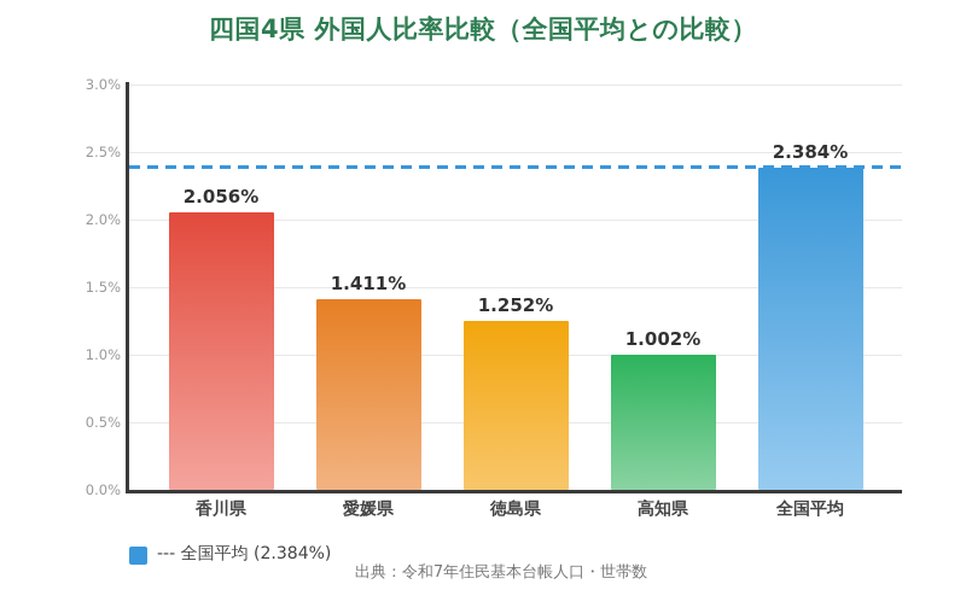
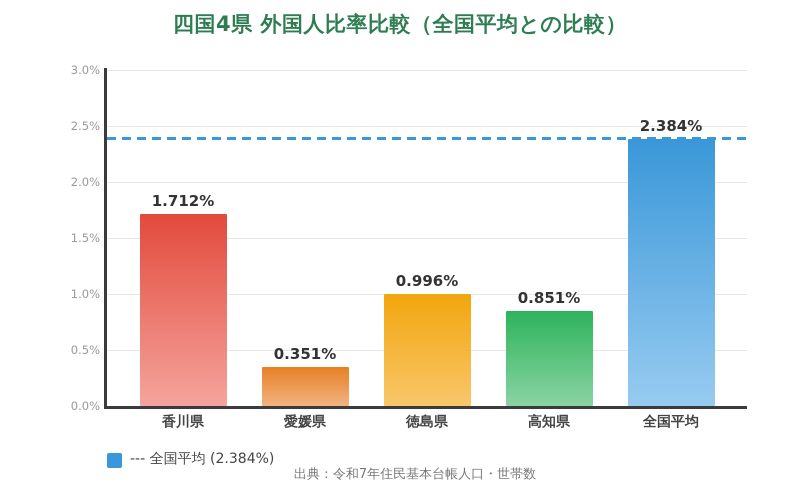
香川県: 2.056% -> 1.712%
愛媛県: 1.411% -> 0.351%
徳島県: 1.252% -> 0.996%
高知県: 1.002% -> 0.851%
